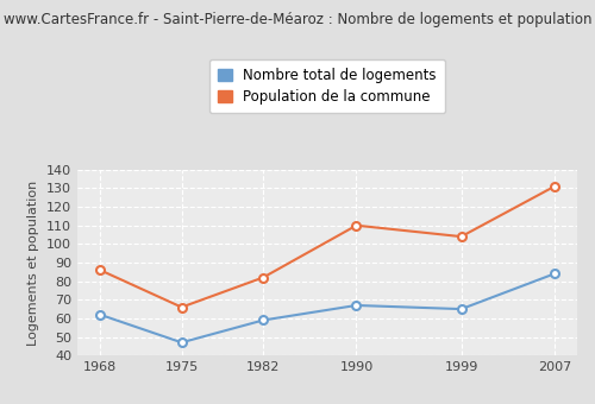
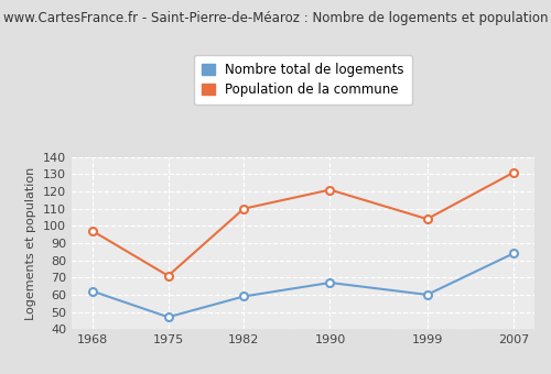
Population de la commune/1968: 86 -> 97
Population de la commune/1975: 66 -> 71
Population de la commune/1982: 82 -> 110
Population de la commune/1990: 110 -> 121
Nombre total de logements/1999: 65 -> 60
